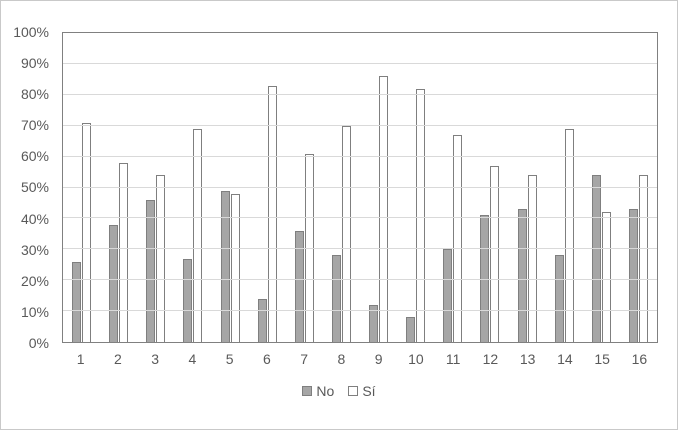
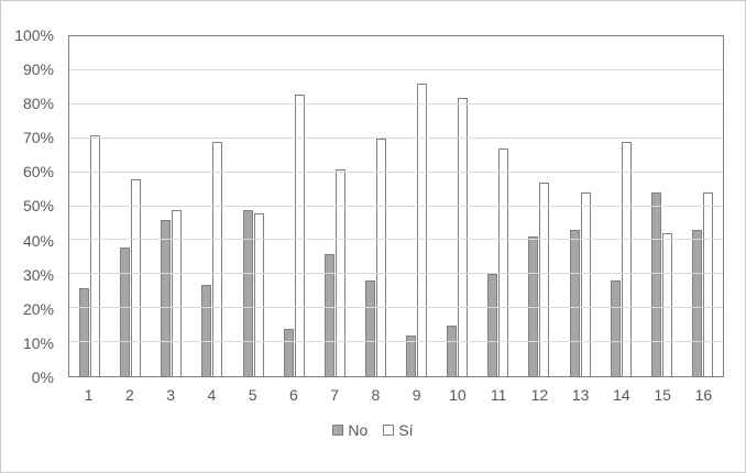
Sí/3: 54% -> 49%
No/10: 8% -> 15%
